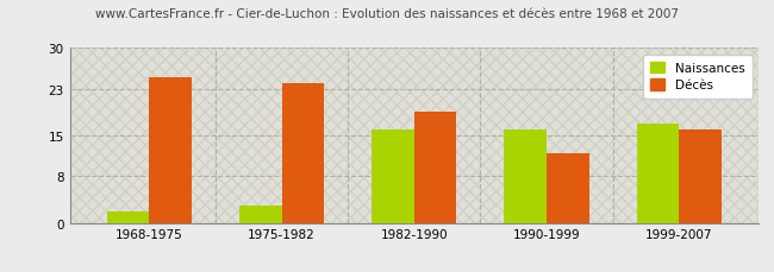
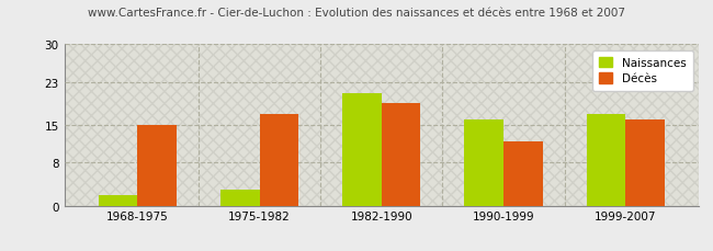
Décès/1968-1975: 25 -> 15
Décès/1975-1982: 24 -> 17
Naissances/1982-1990: 16 -> 21
